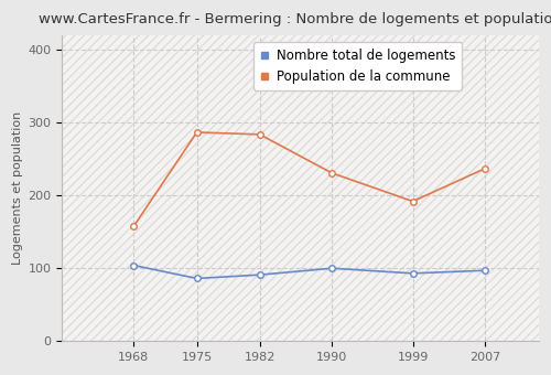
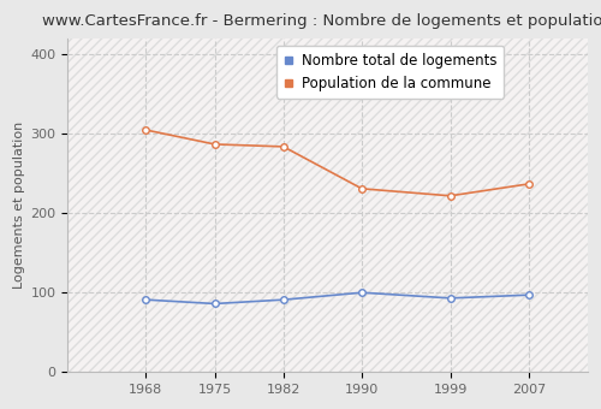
Nombre total de logements/1968: 104 -> 91
Population de la commune/1968: 158 -> 305
Population de la commune/1999: 192 -> 222
